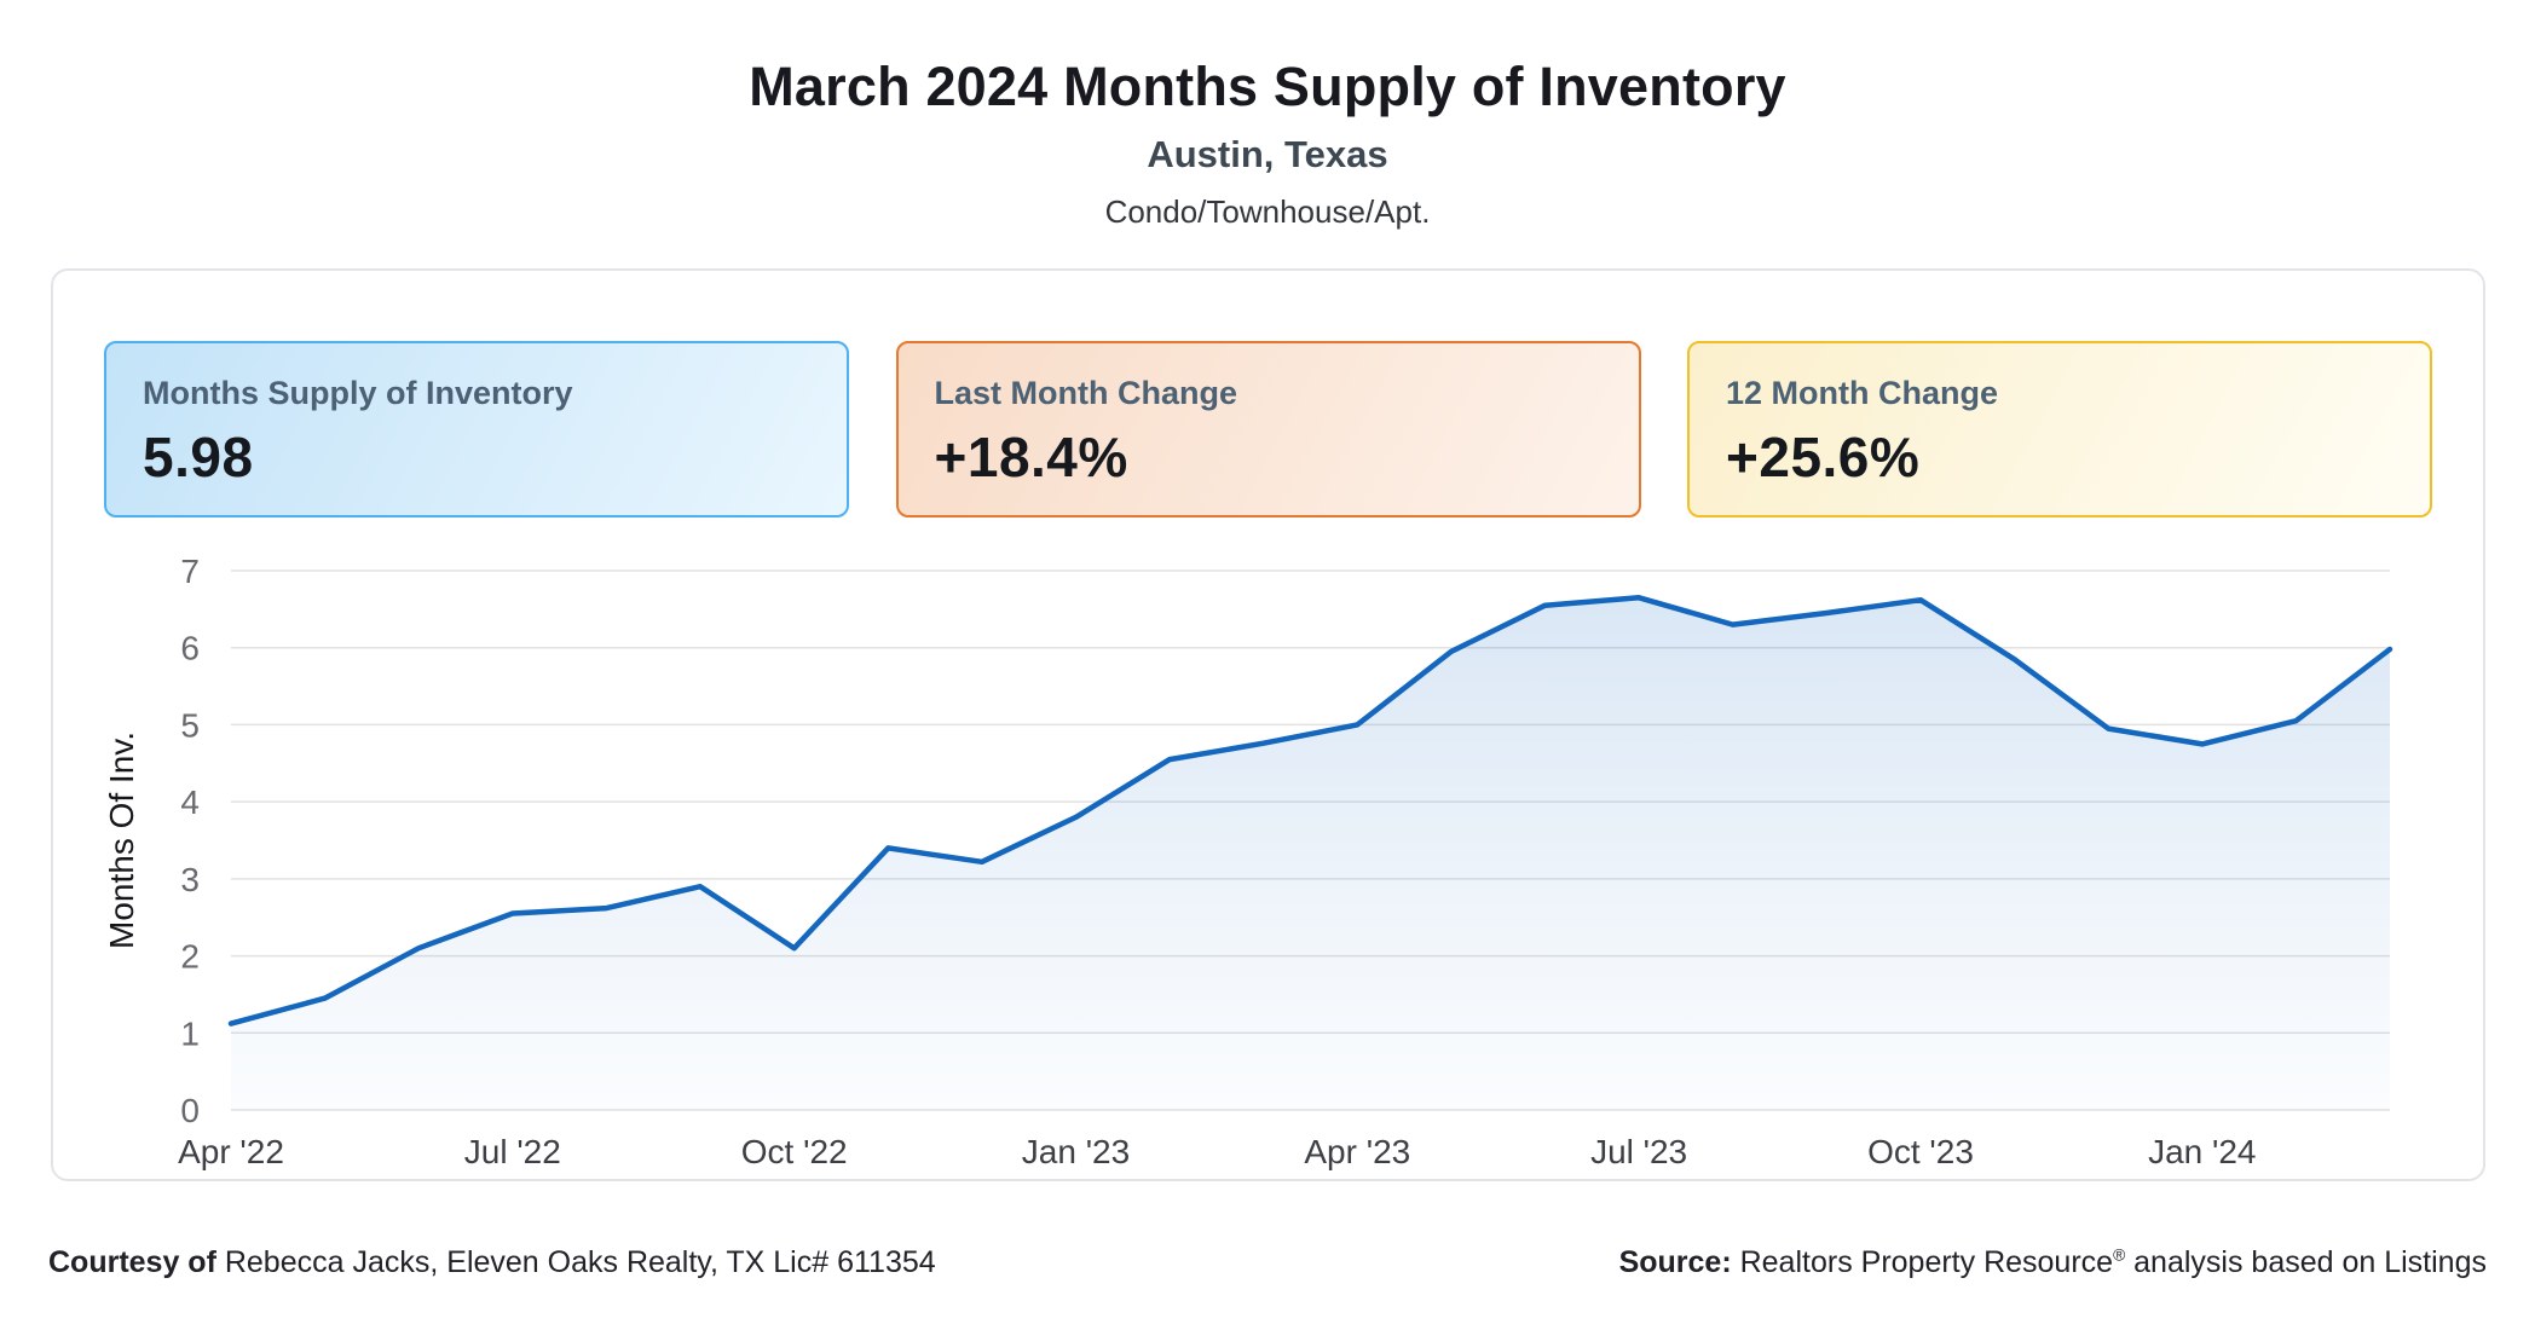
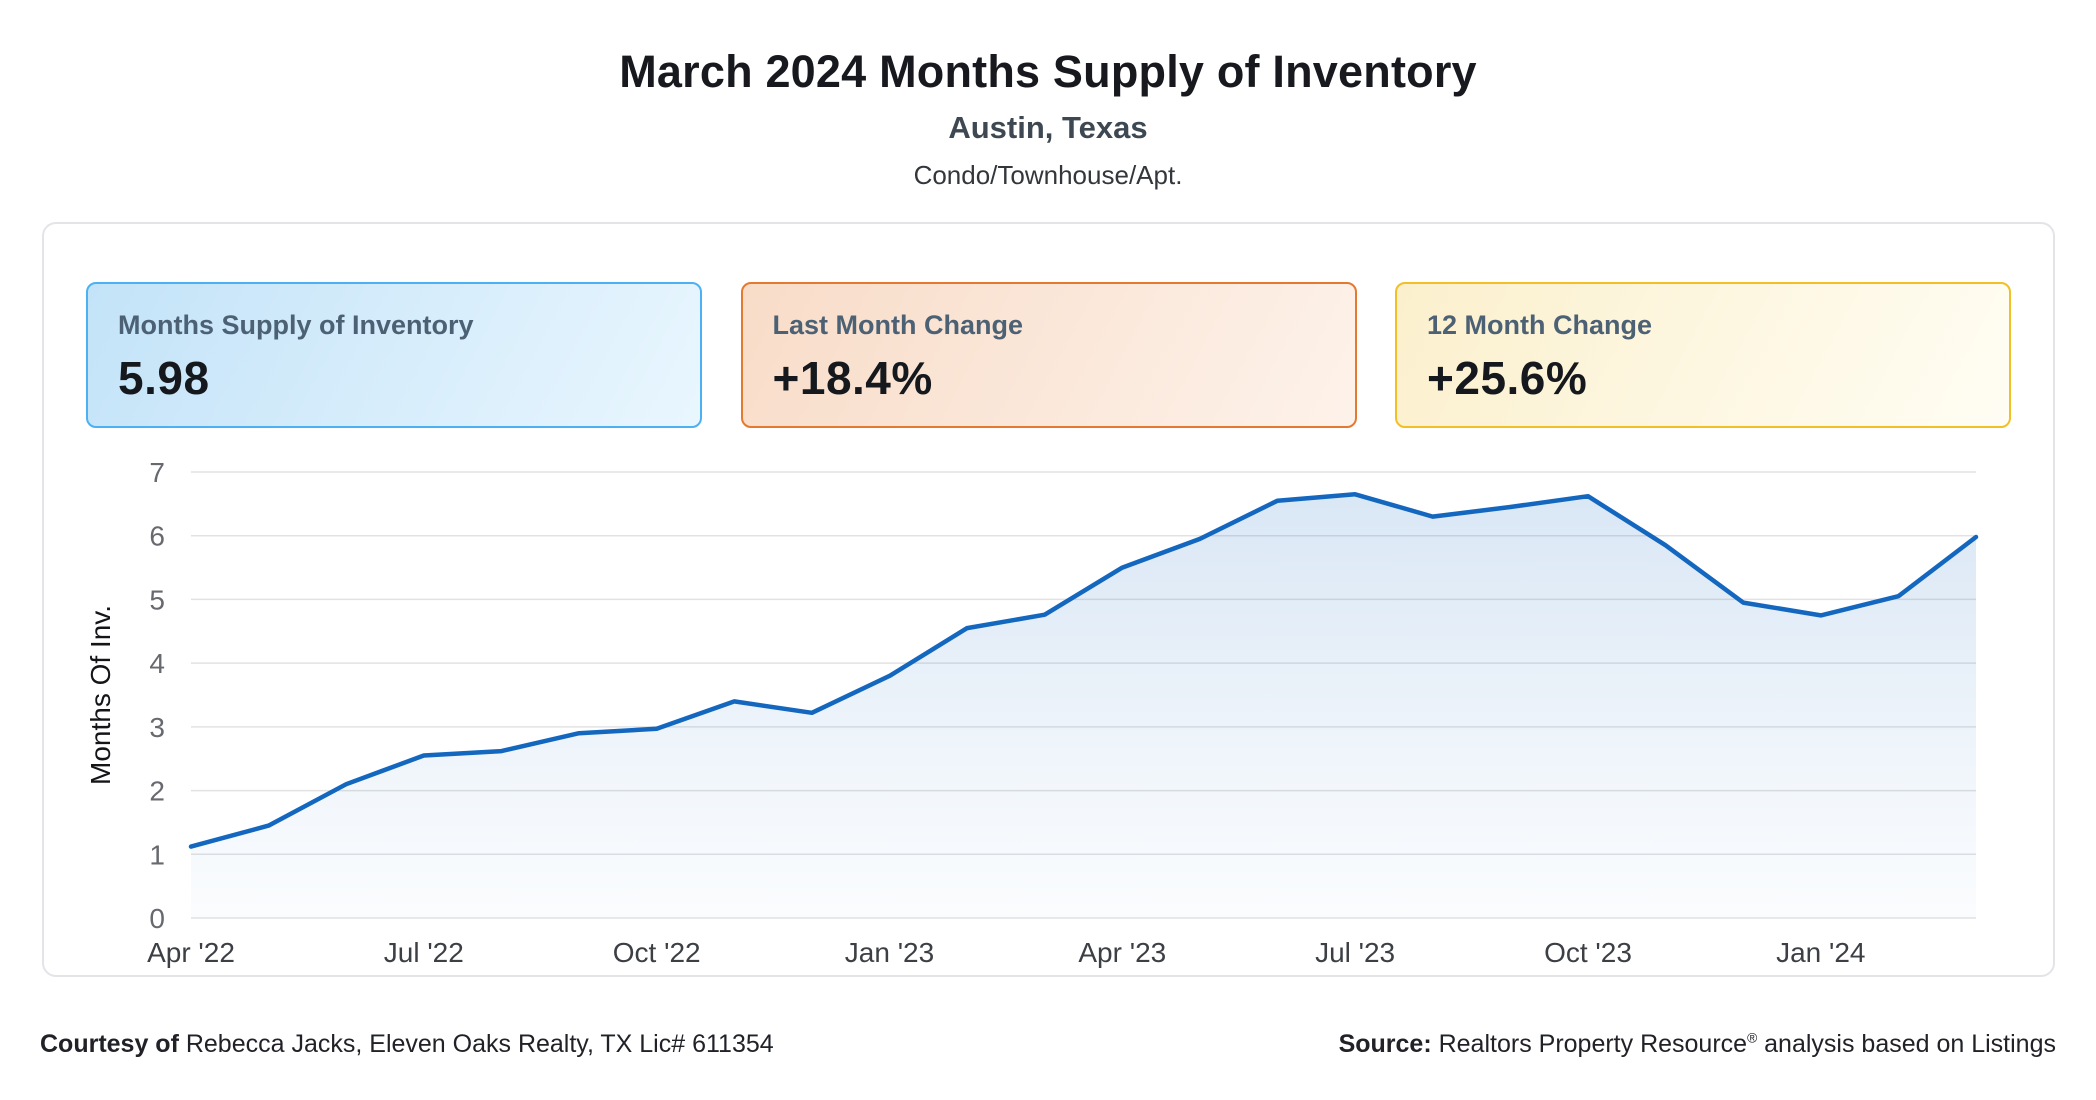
Oct '22: 2.1 -> 3.0
Apr '23: 5.0 -> 5.5
